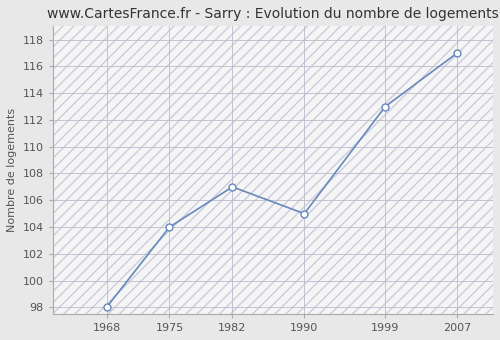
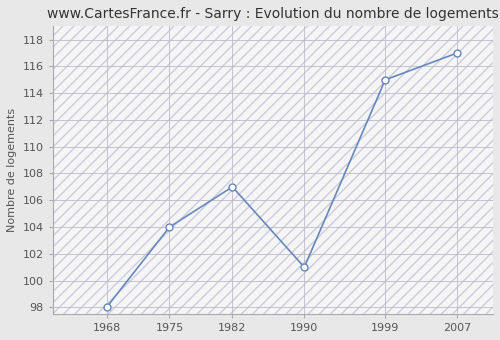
1990: 105 -> 101
1999: 113 -> 115
